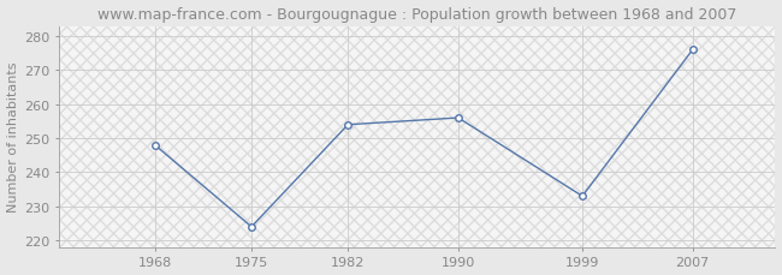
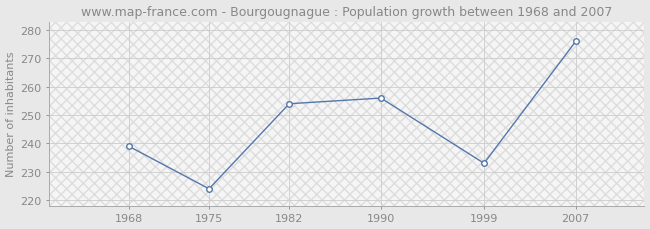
1968: 248 -> 239
